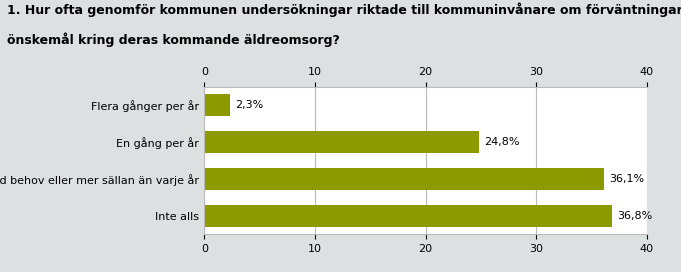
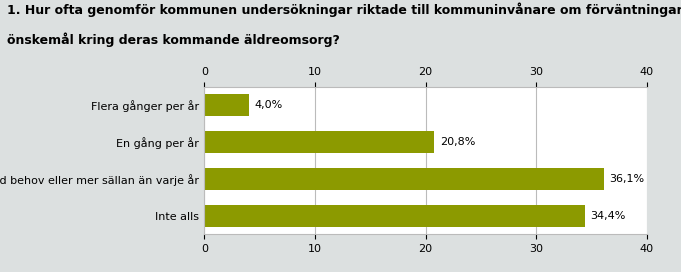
Flera gånger per år: 2,3% -> 4,0%
En gång per år: 24,8% -> 20,8%
Inte alls: 36,8% -> 34,4%
